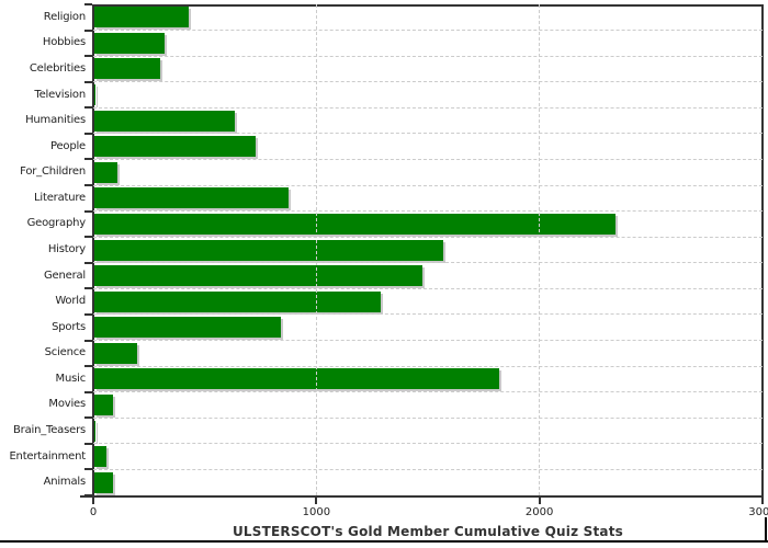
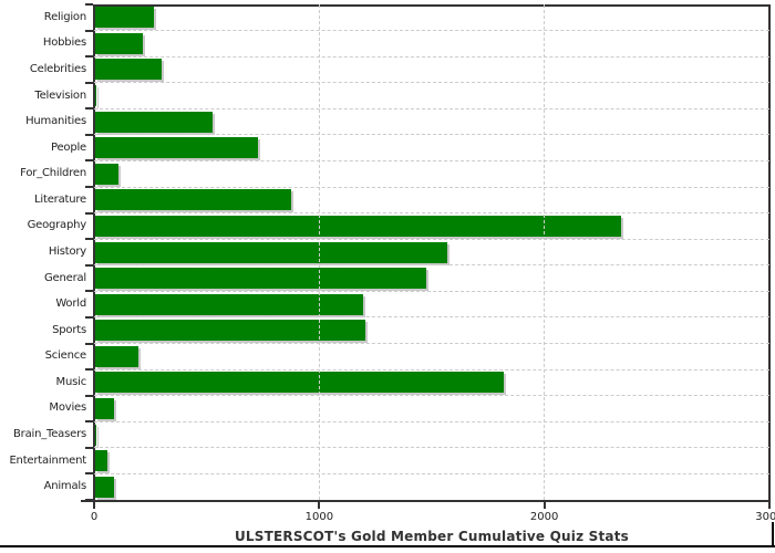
Religion: 420 -> 260
Hobbies: 320 -> 210
Humanities: 630 -> 520
World: 1280 -> 1190
Sports: 840 -> 1200
